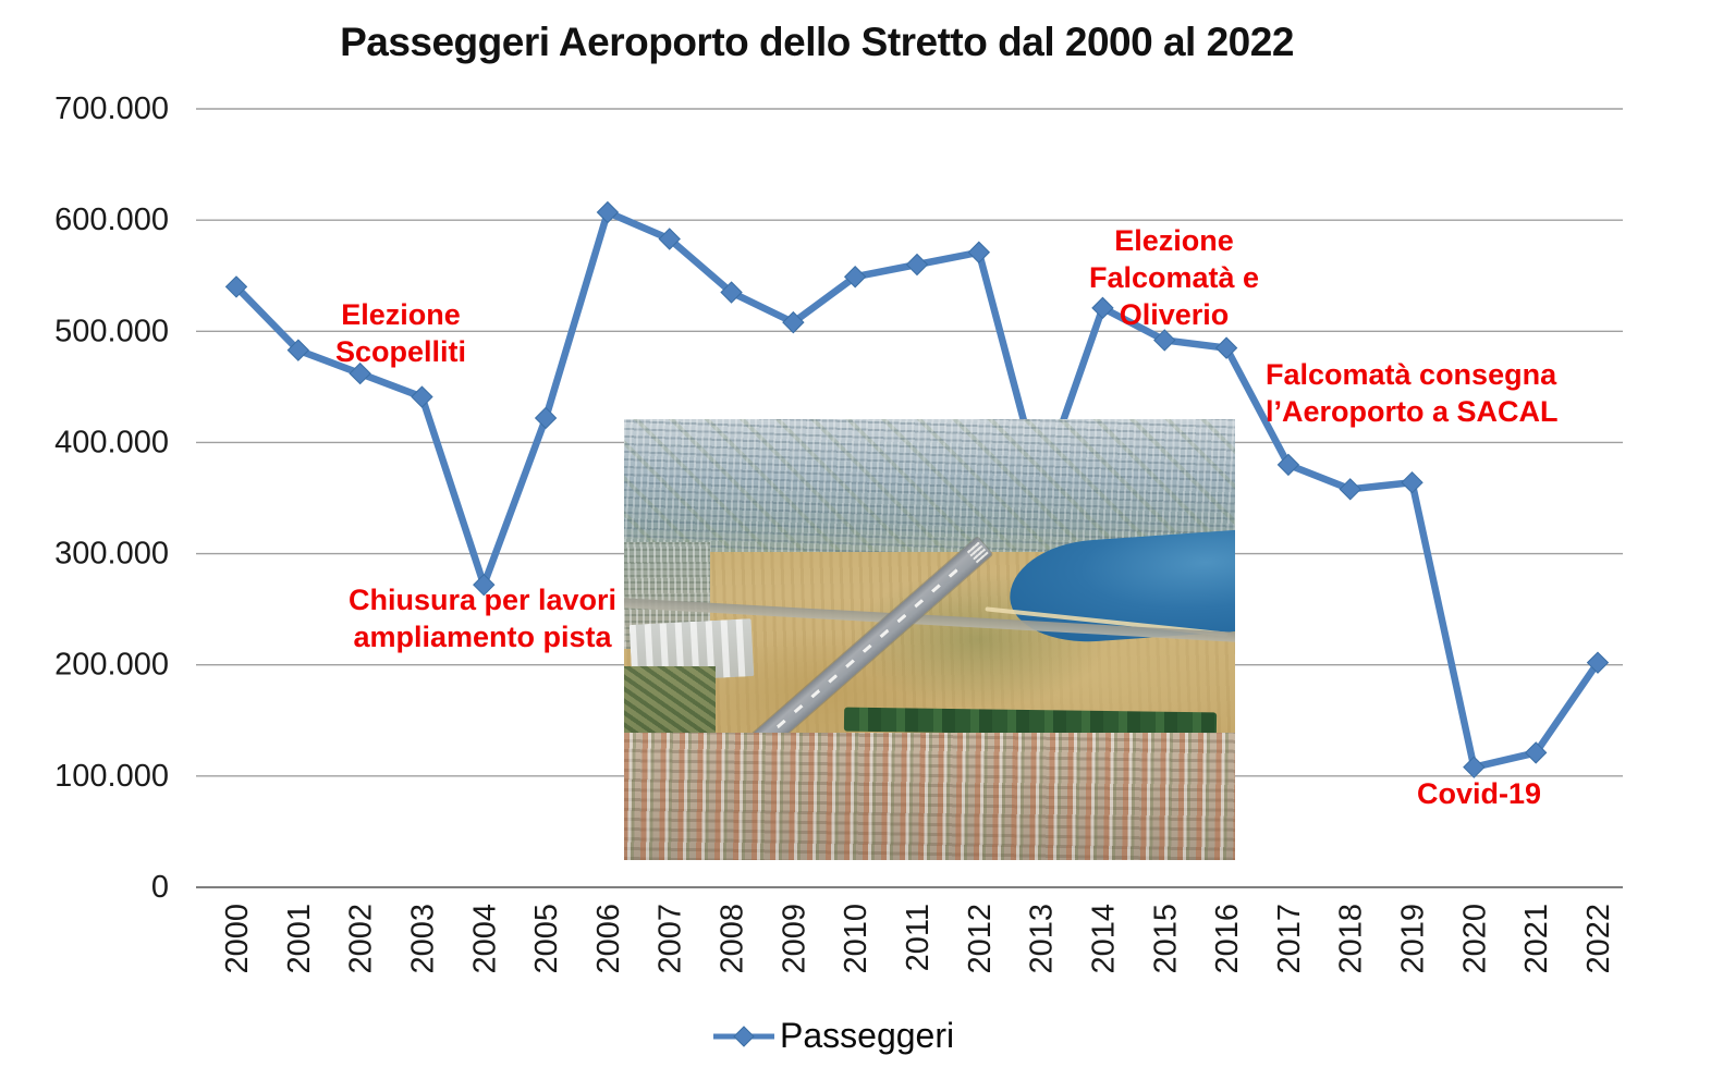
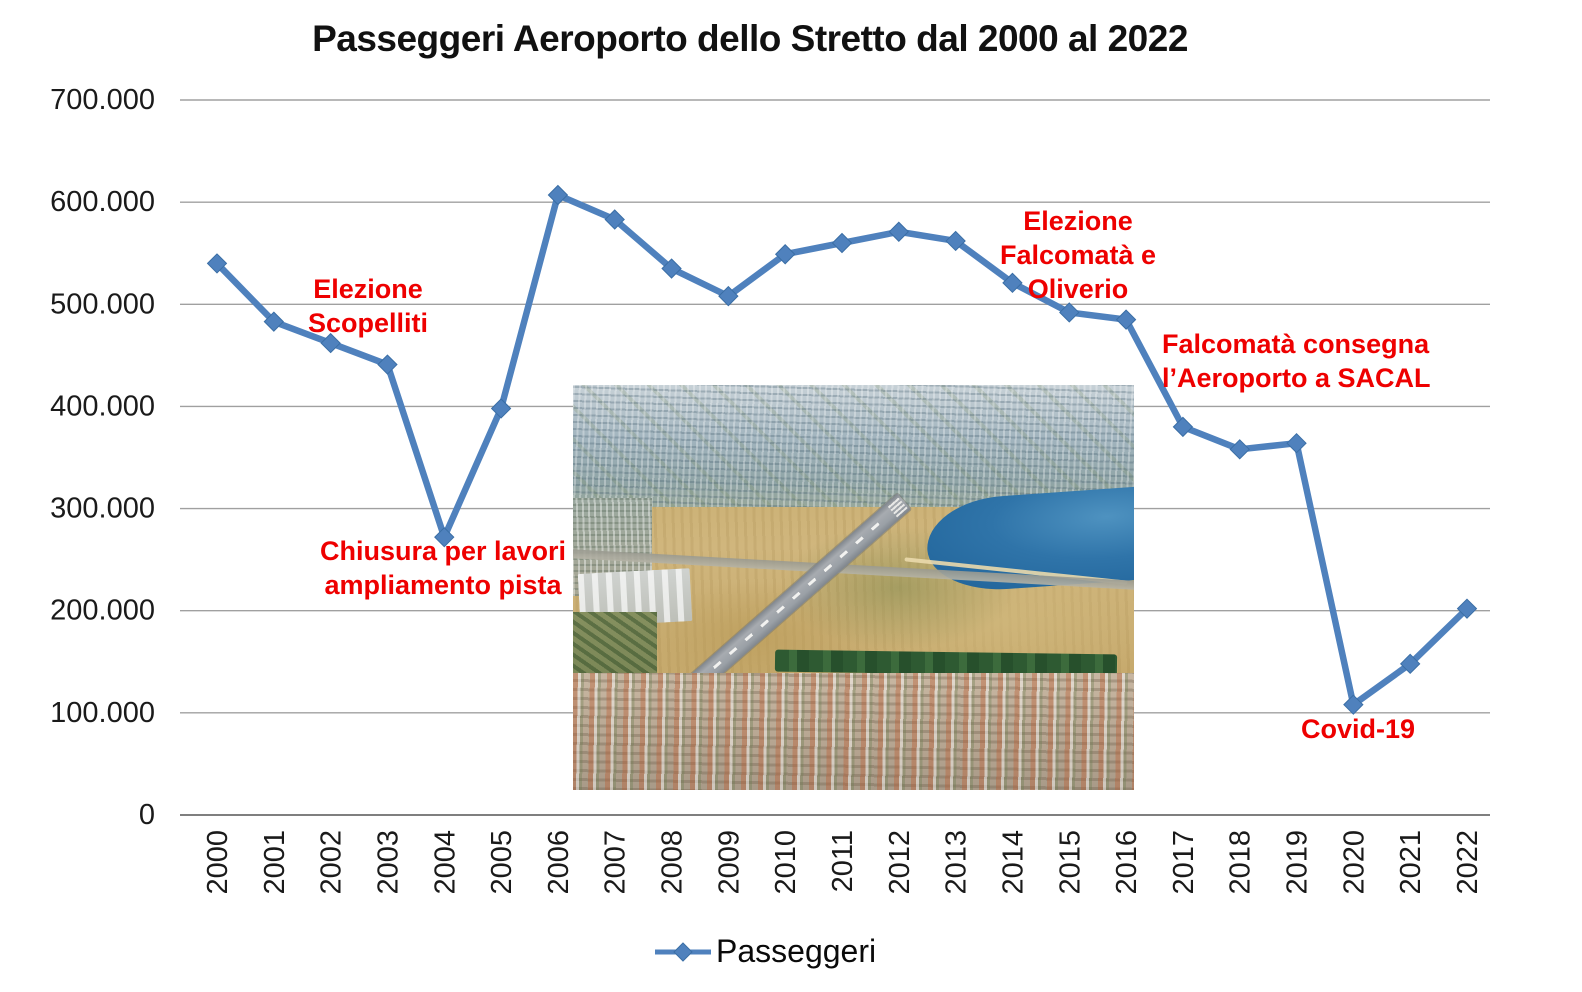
2005: 422000 -> 398000
2013: 362000 -> 562000
2021: 121000 -> 148000
